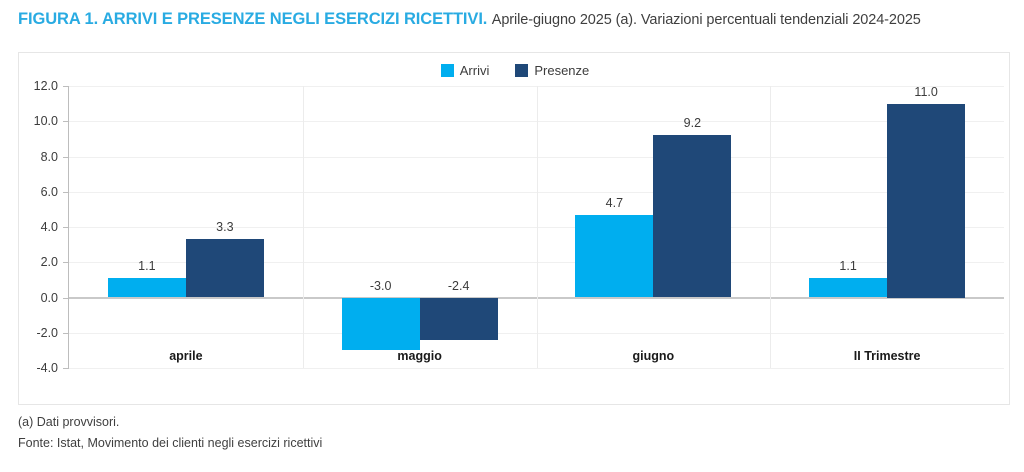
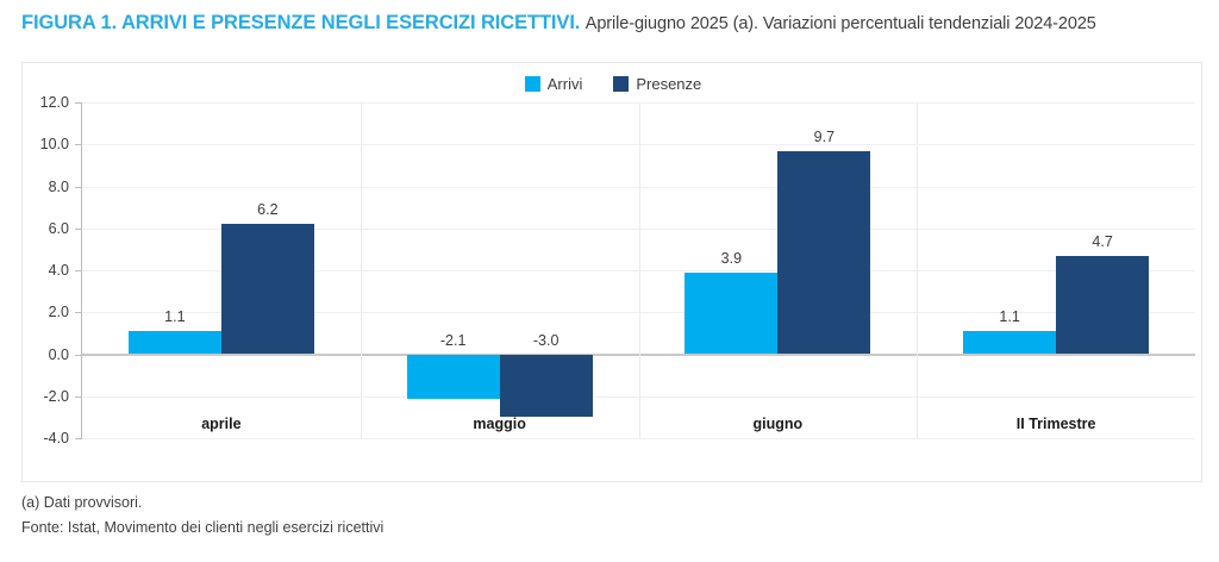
Presenze/aprile: 3.3 -> 6.2
Arrivi/maggio: -3.0 -> -2.1
Presenze/maggio: -2.4 -> -3.0
Arrivi/giugno: 4.7 -> 3.9
Presenze/giugno: 9.2 -> 9.7
Presenze/II Trimestre: 11.0 -> 4.7
